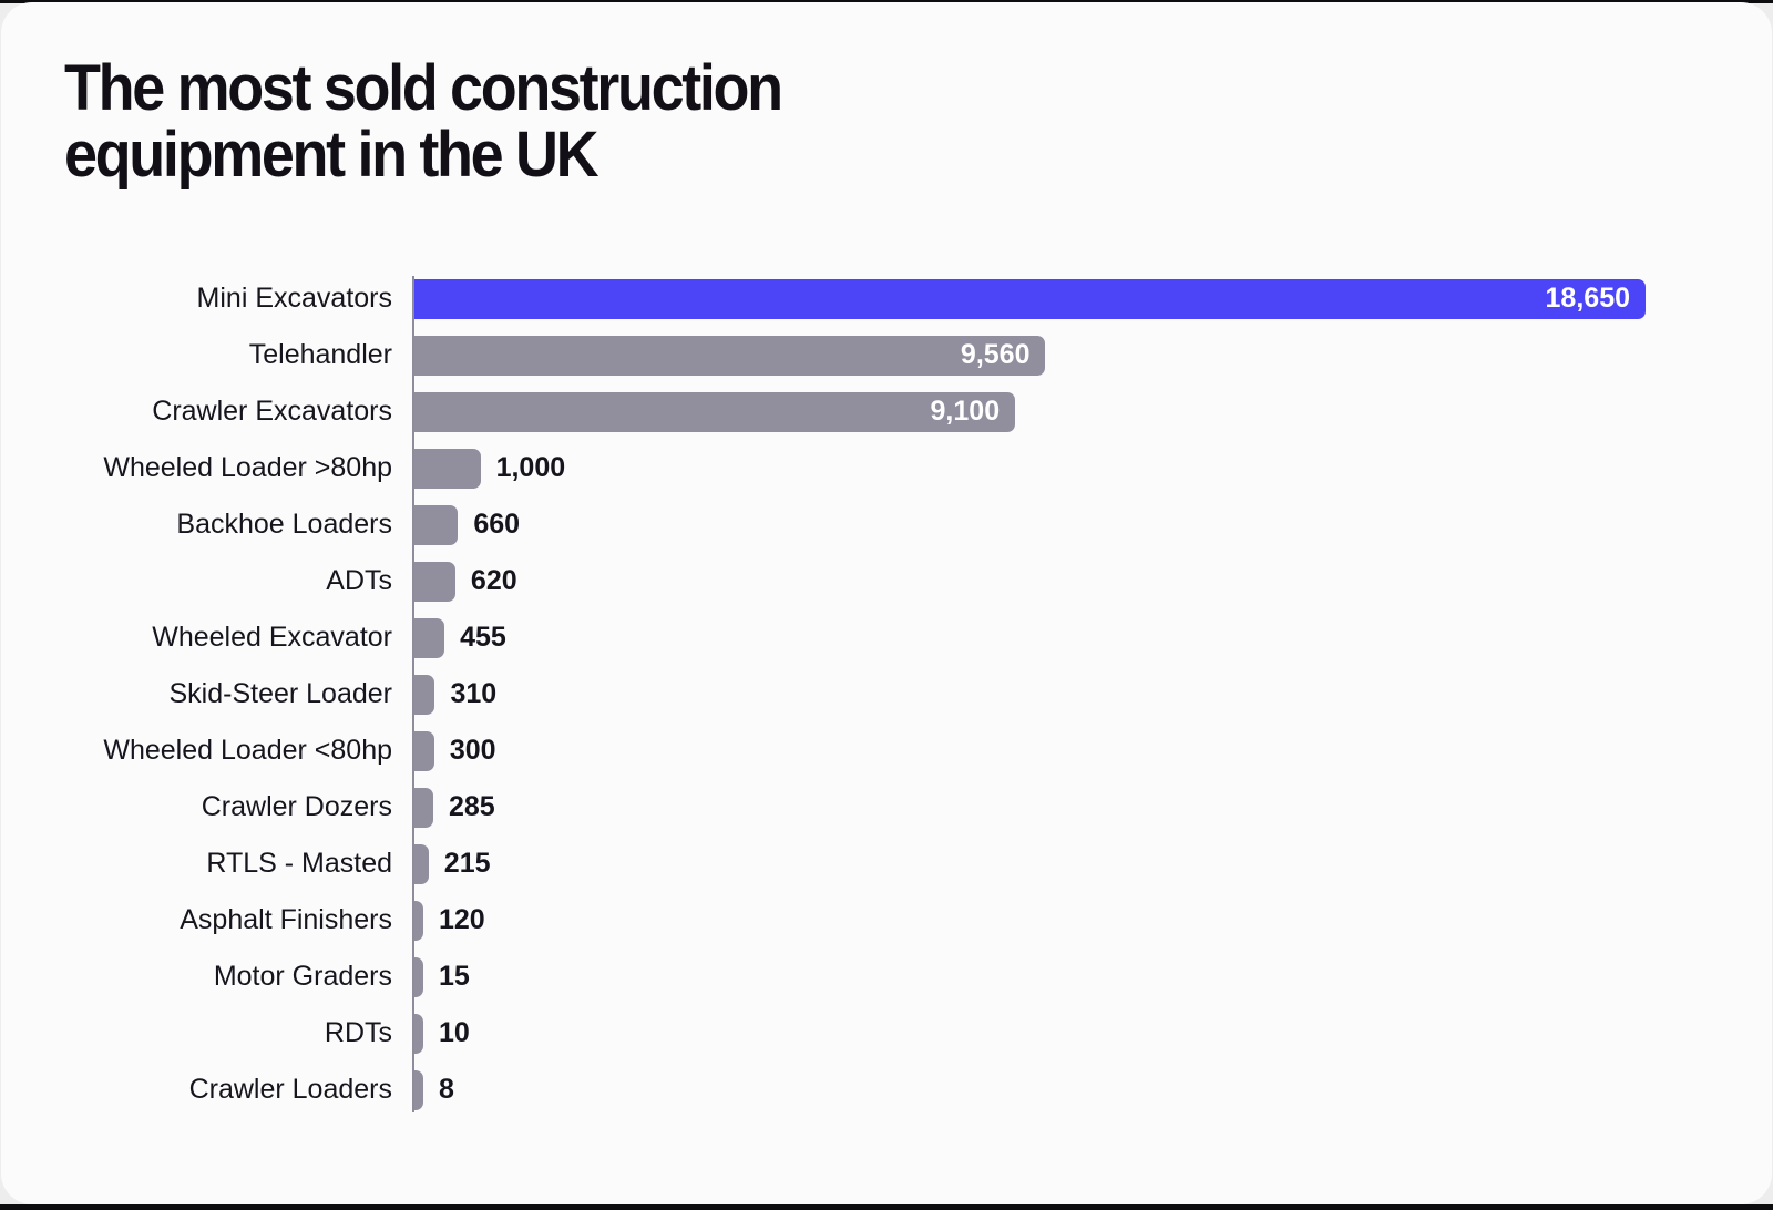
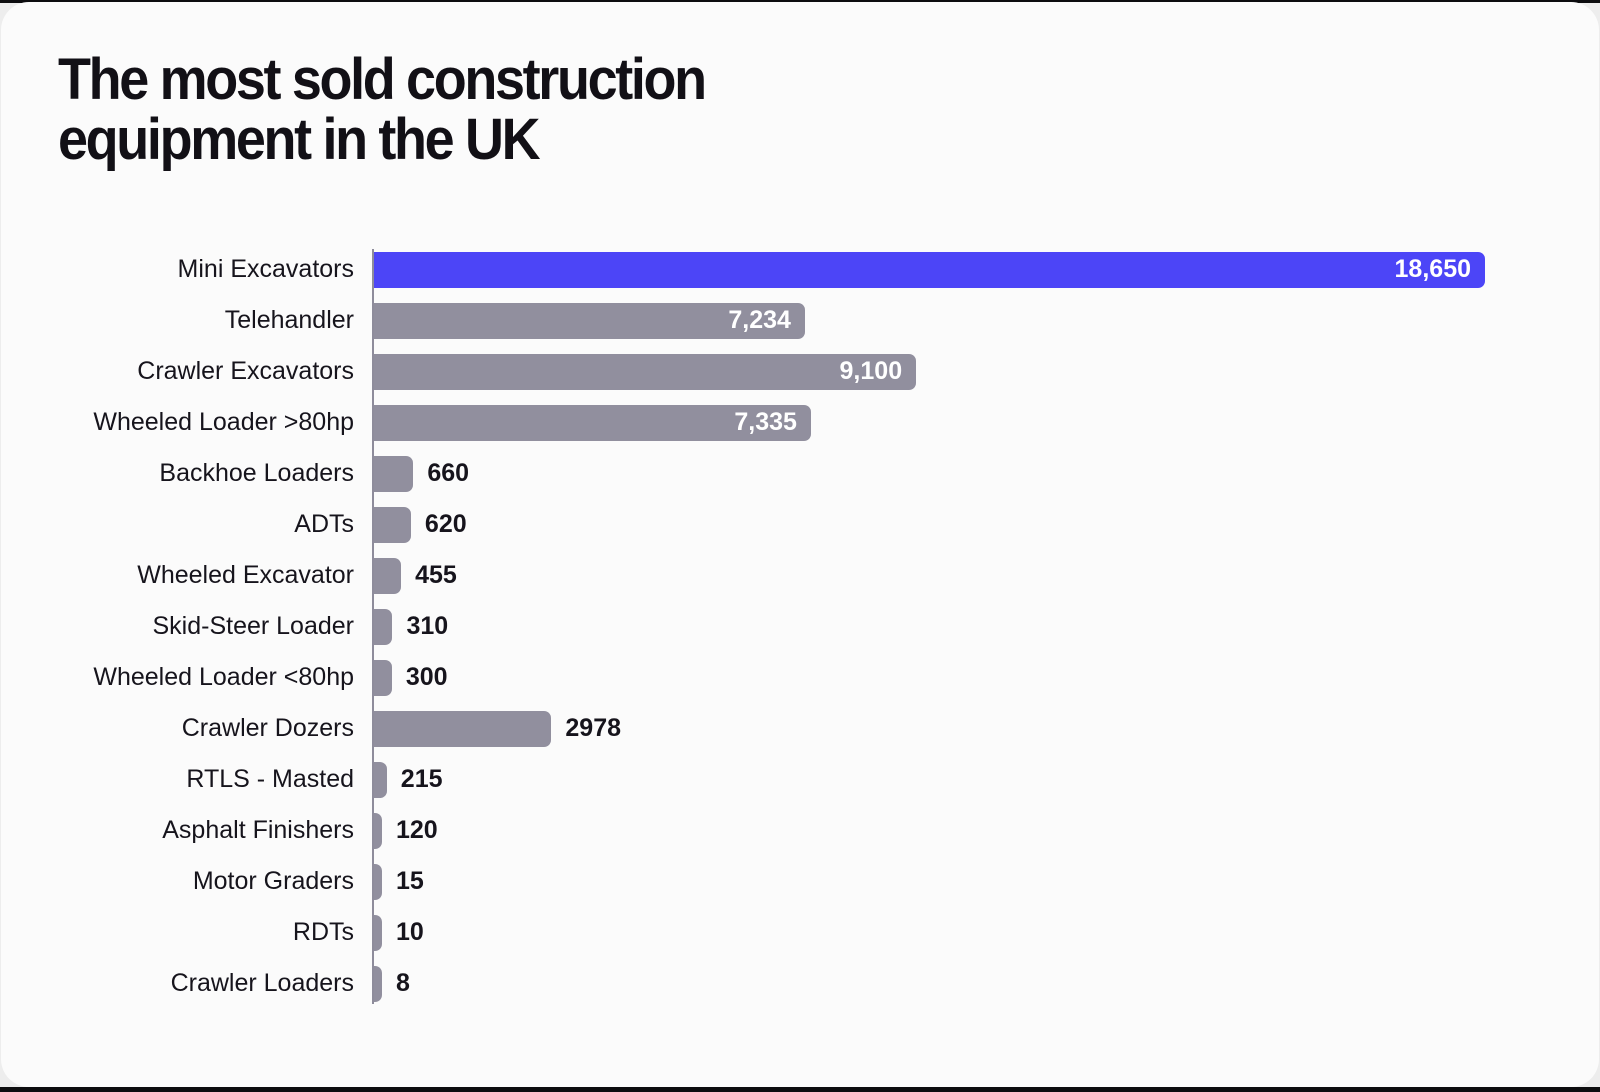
Telehandler: 9,560 -> 7,234
Wheeled Loader >80hp: 1,000 -> 7,335
Crawler Dozers: 285 -> 2978
